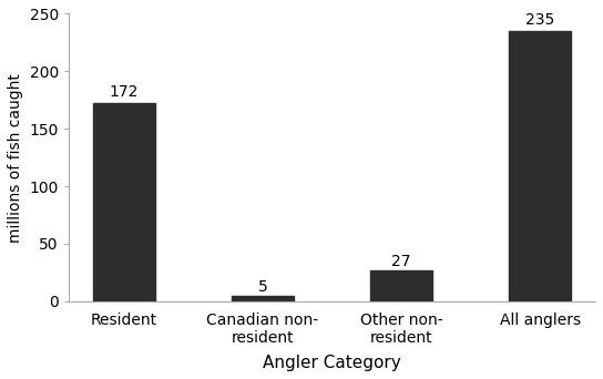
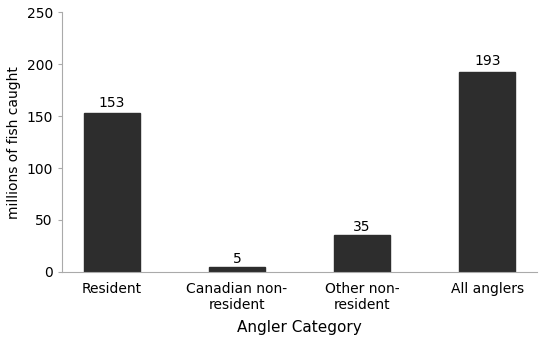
Resident: 172 -> 153
Other non- resident: 27 -> 35
All anglers: 235 -> 193
